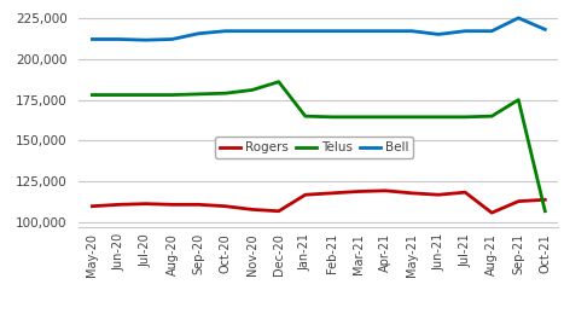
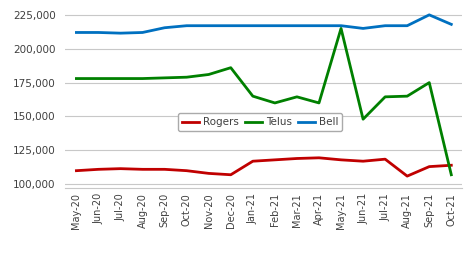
Telus/Feb-21: 164,000 -> 160,000
Telus/Apr-21: 164,000 -> 160,000
Telus/May-21: 164,000 -> 215,000
Telus/Jun-21: 164,000 -> 148,000
